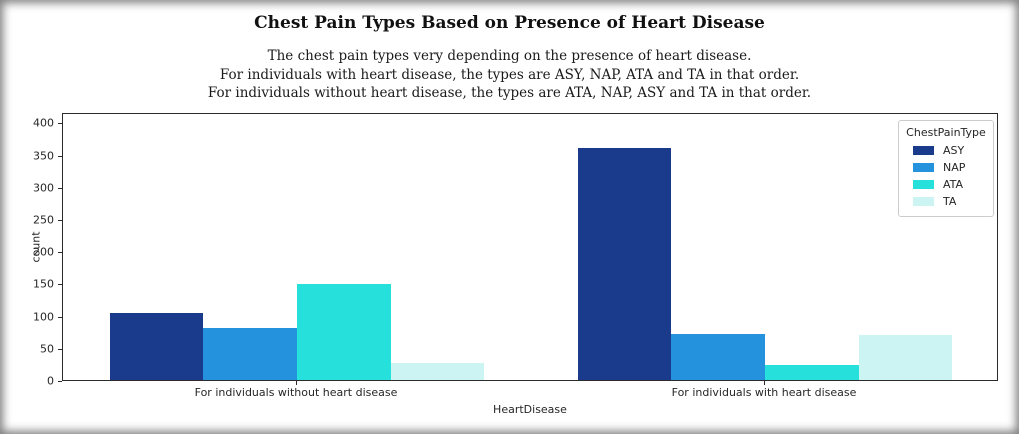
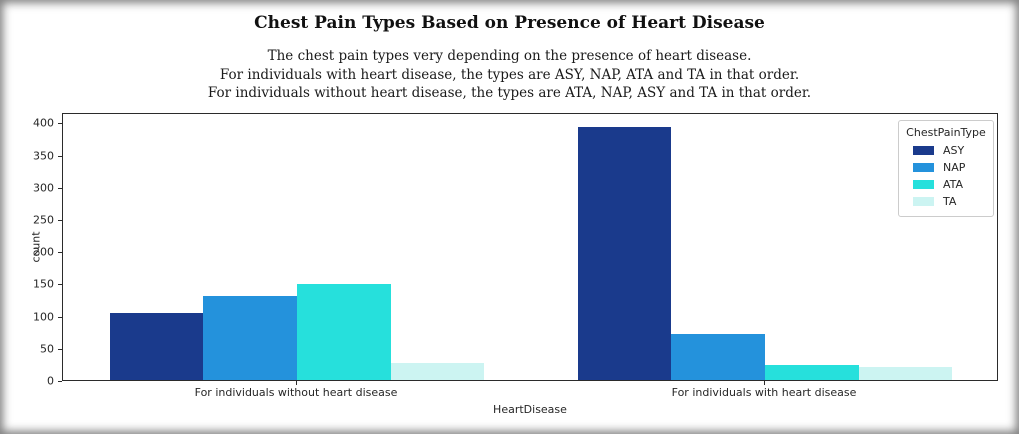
NAP/For individuals without heart disease: 80 -> 130
ASY/For individuals with heart disease: 360 -> 390
TA/For individuals with heart disease: 70 -> 20
